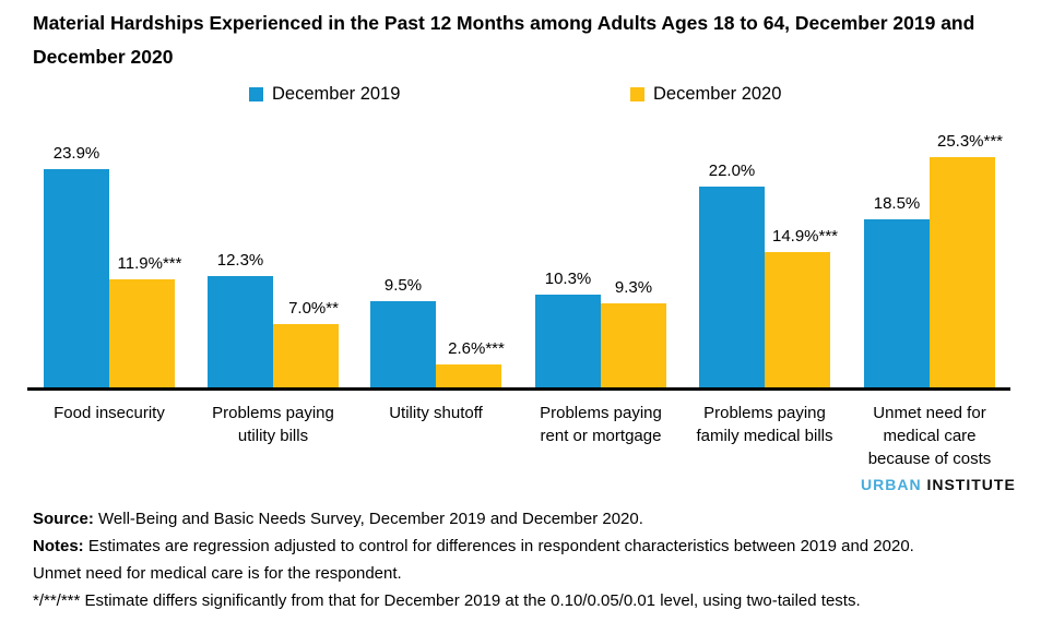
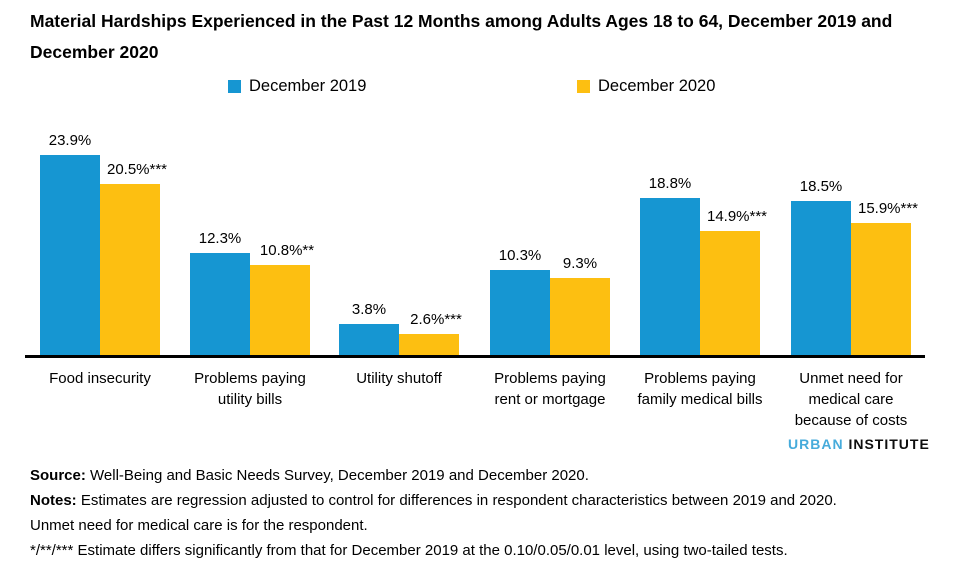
December 2020/Food insecurity: 11.9 -> 20.5
December 2020/Problems paying utility bills: 7.0 -> 10.8
December 2019/Utility shutoff: 9.5% -> 3.8%
December 2019/Problems paying family medical bills: 22.0% -> 18.8%
December 2020/Unmet need for medical care because of costs: 25.3 -> 15.9
